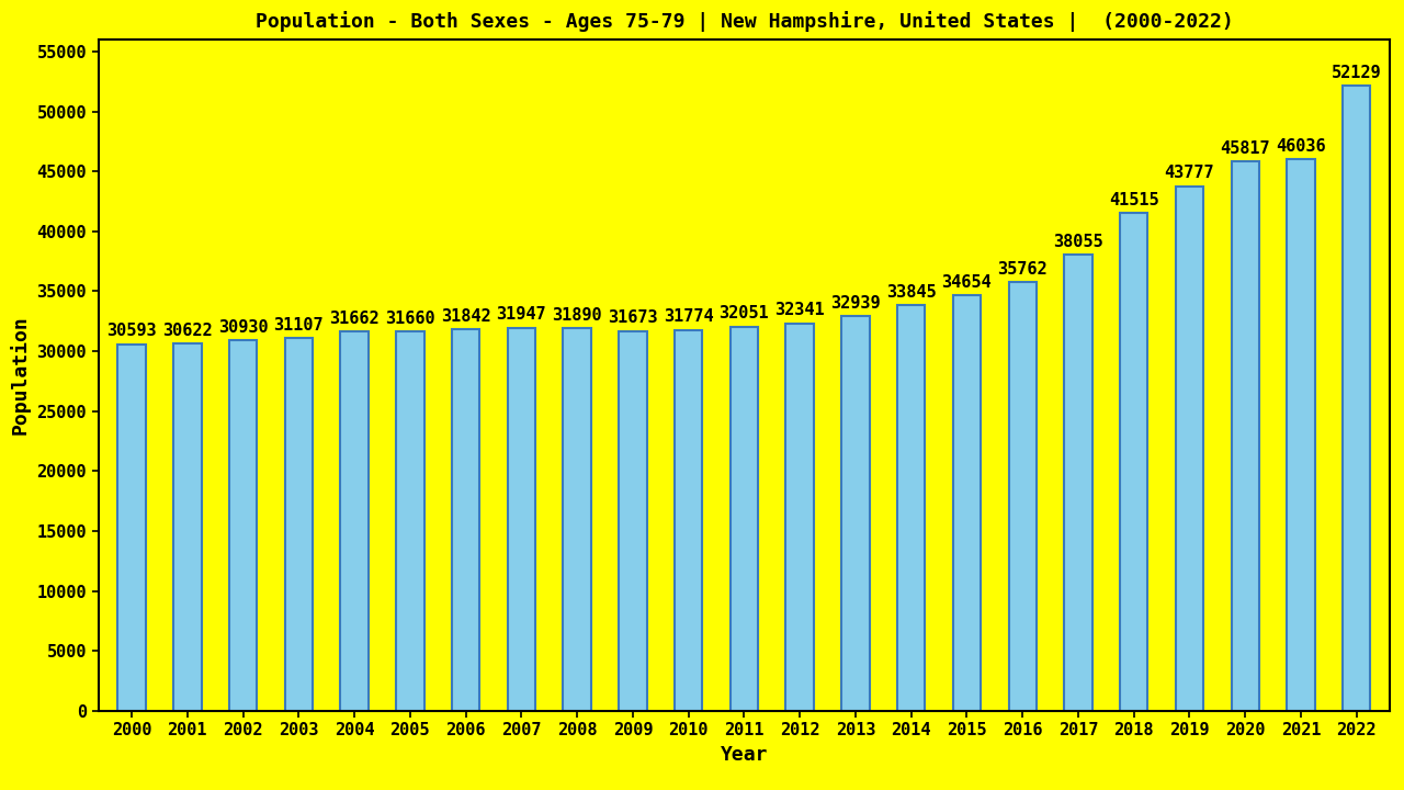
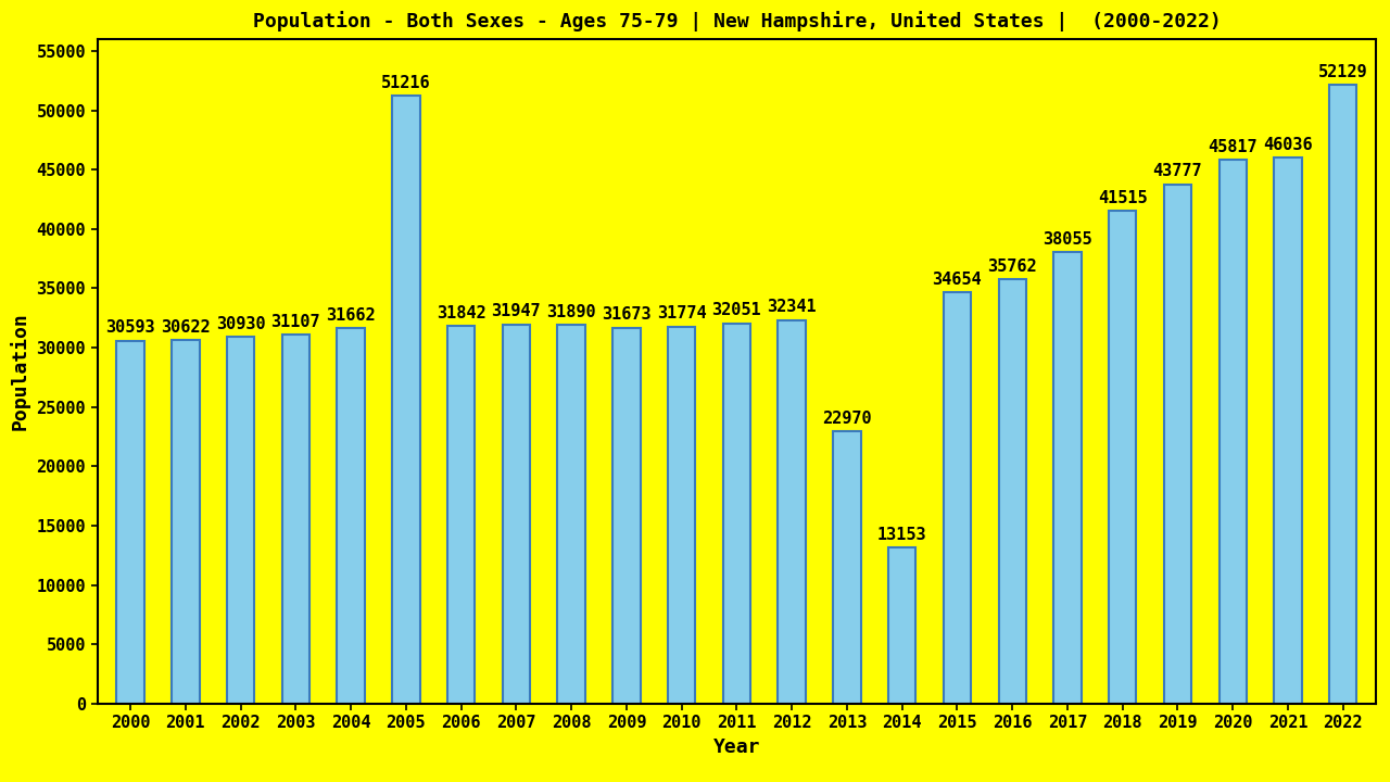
2005: 31660 -> 51216
2013: 32939 -> 22970
2014: 33845 -> 13153
